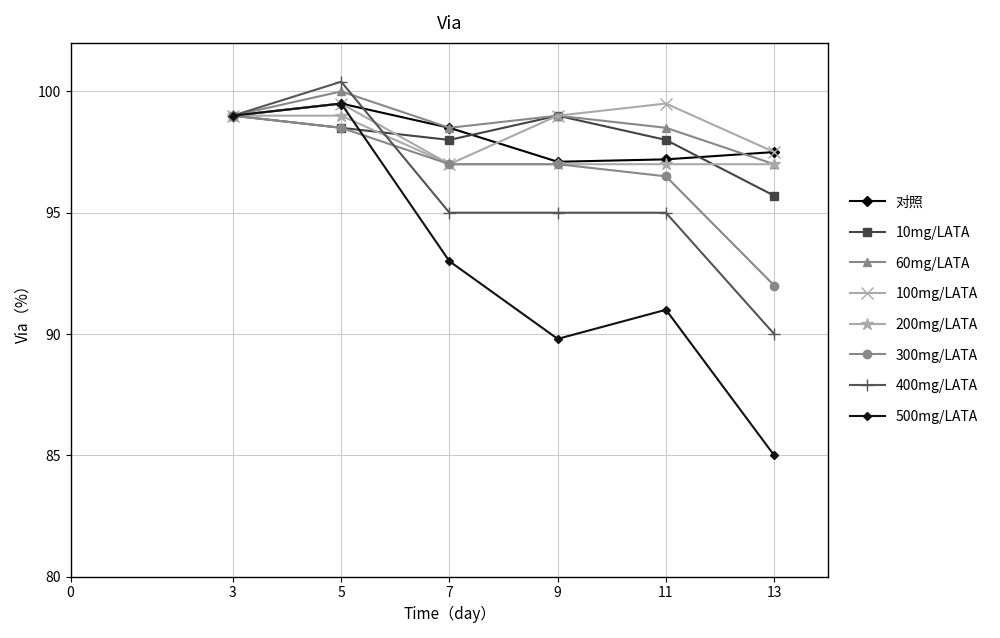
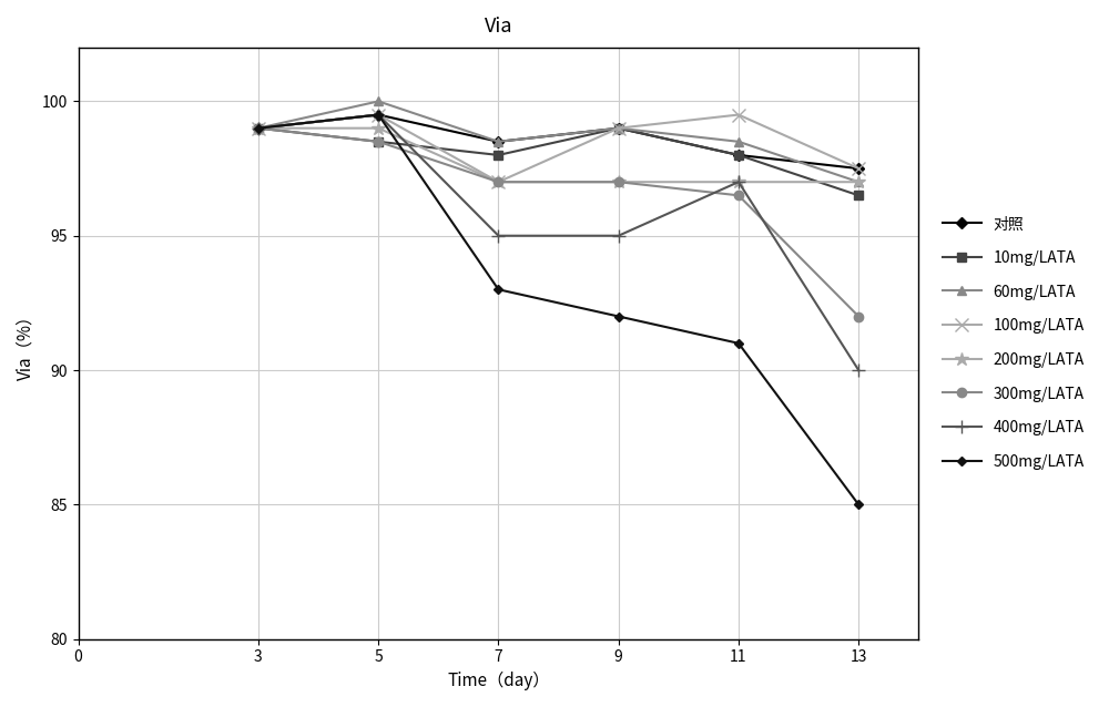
400mg/LATA/5: 100.4 -> 99.5
对照/9: 97.1 -> 99.0
500mg/LATA/9: 89.8 -> 92.0
对照/11: 97.2 -> 98.0
400mg/LATA/11: 95.0 -> 97.0
10mg/LATA/13: 95.7 -> 96.5
